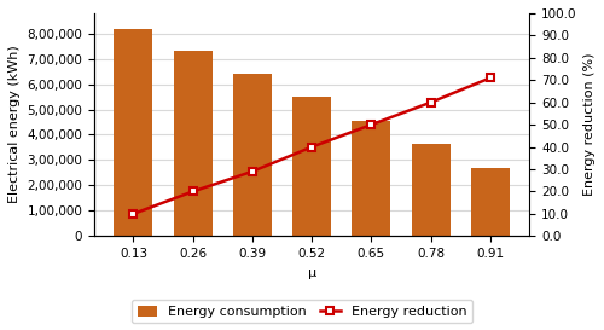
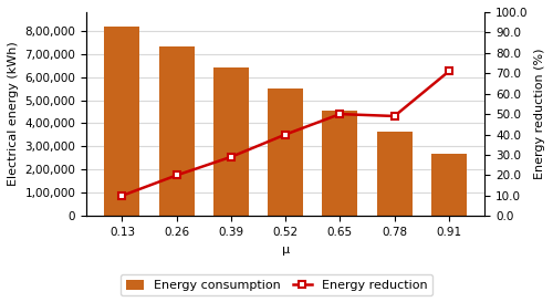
Energy reduction/0.78: 60 -> 49
